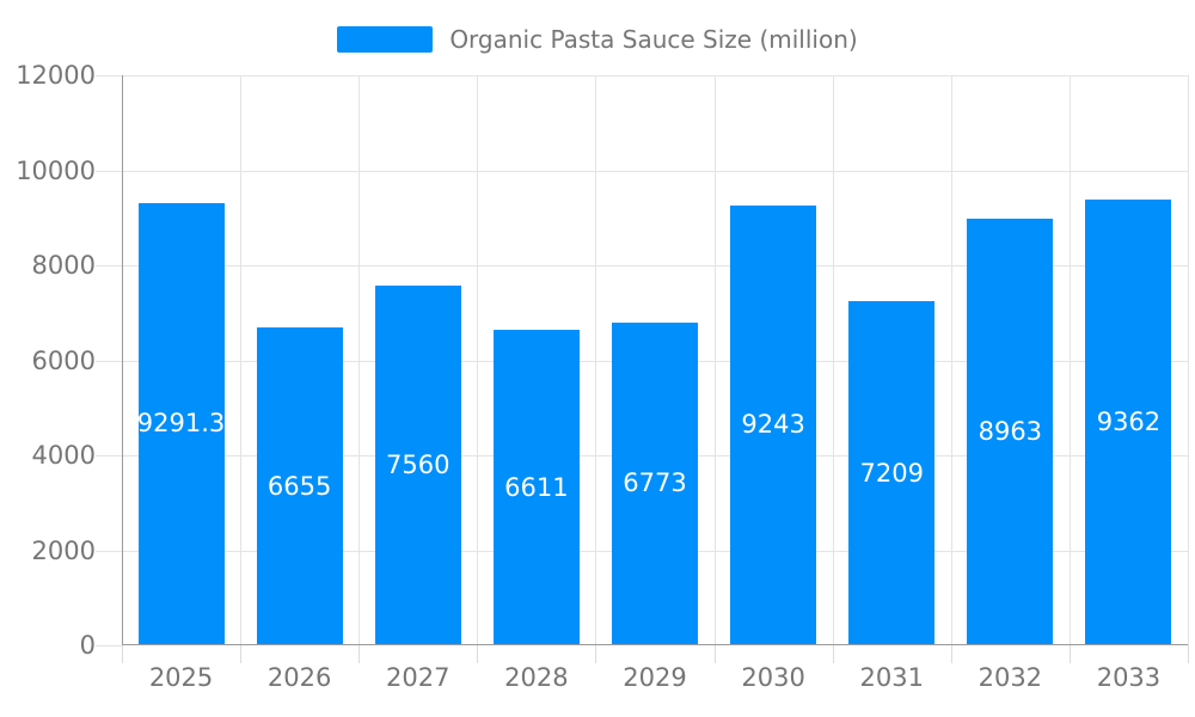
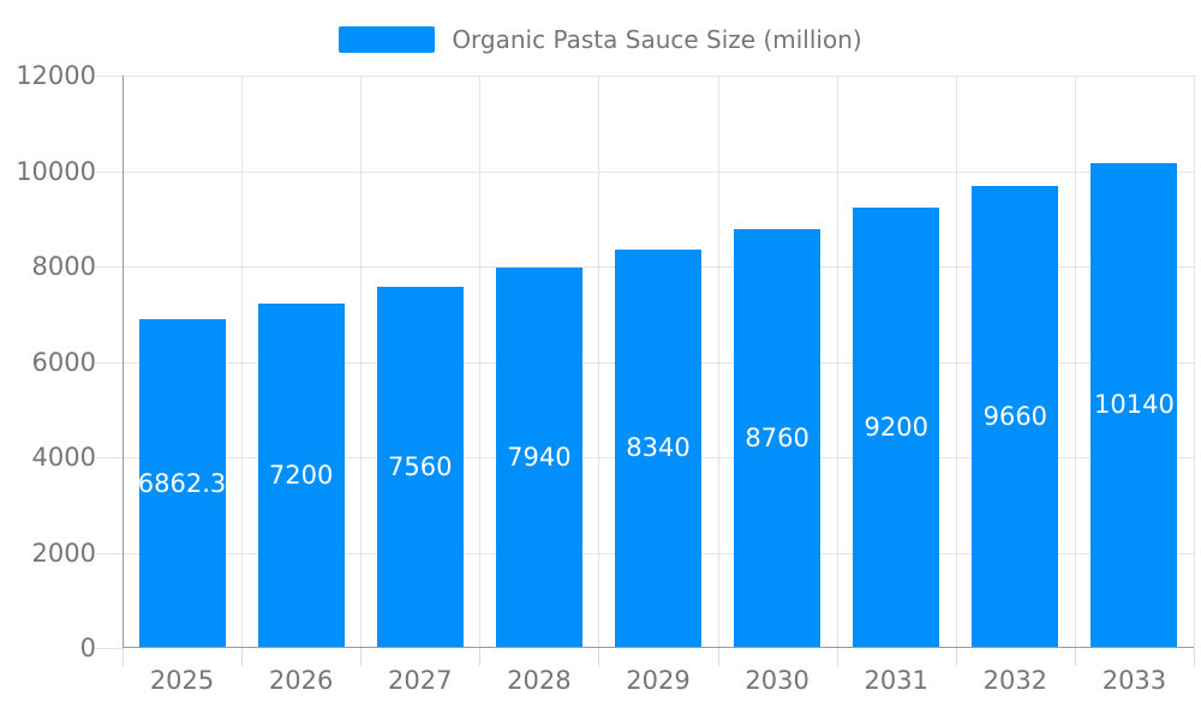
2025: 9291.3 -> 6862.3
2026: 6655 -> 7200
2028: 6611 -> 7940
2029: 6773 -> 8340
2030: 9243 -> 8760
2031: 7209 -> 9200
2032: 8963 -> 9660
2033: 9362 -> 10140
